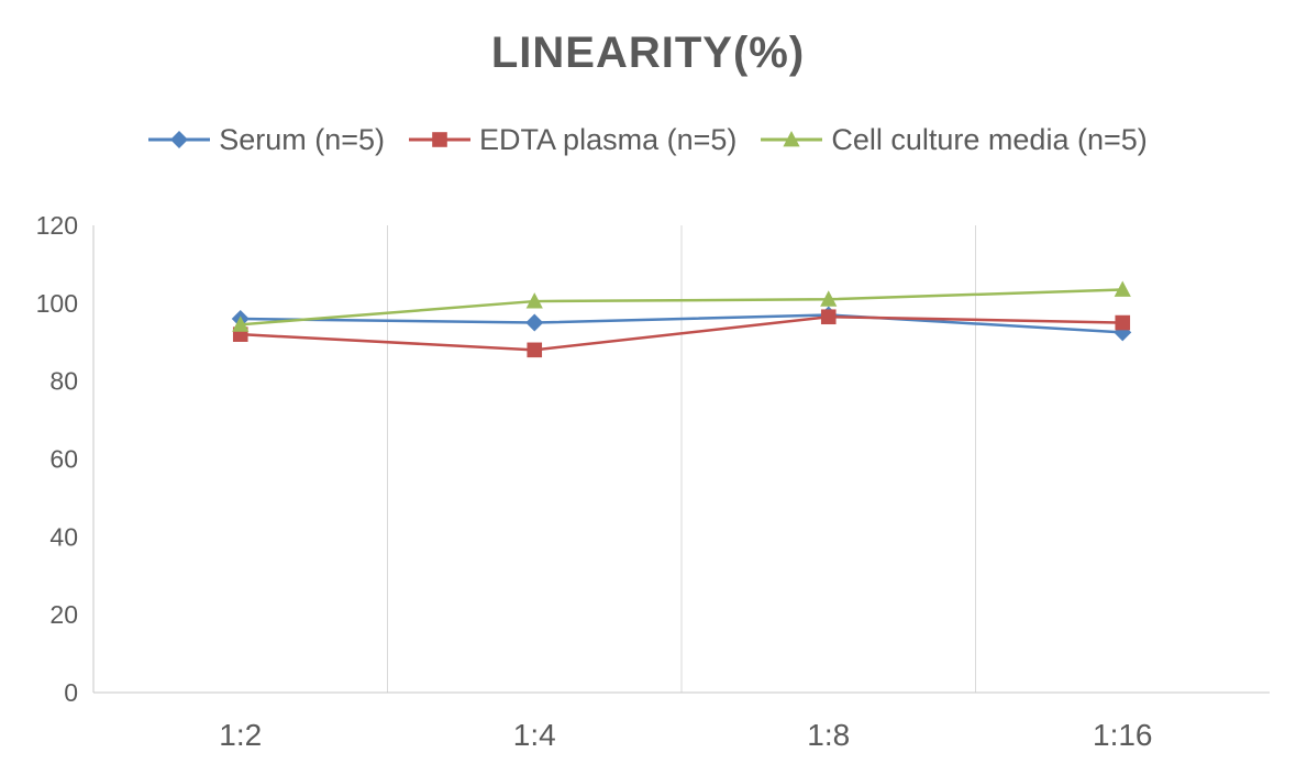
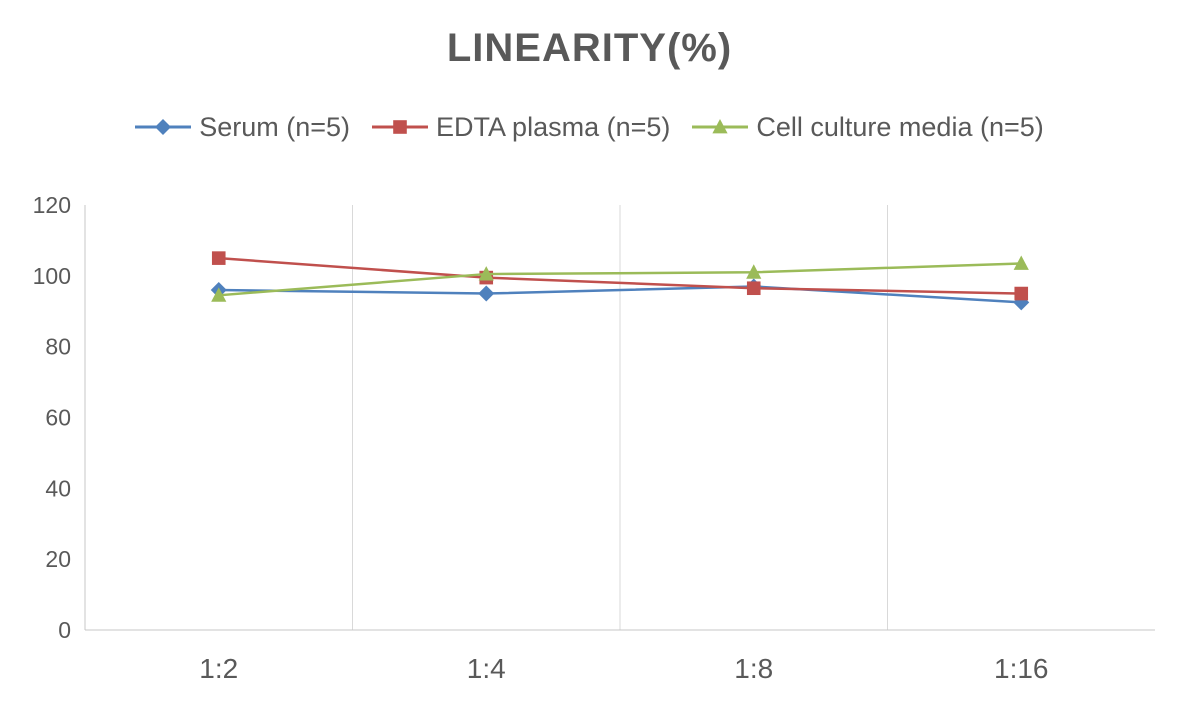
EDTA plasma (n=5)/1:2: 92 -> 105
EDTA plasma (n=5)/1:4: 88 -> 100
